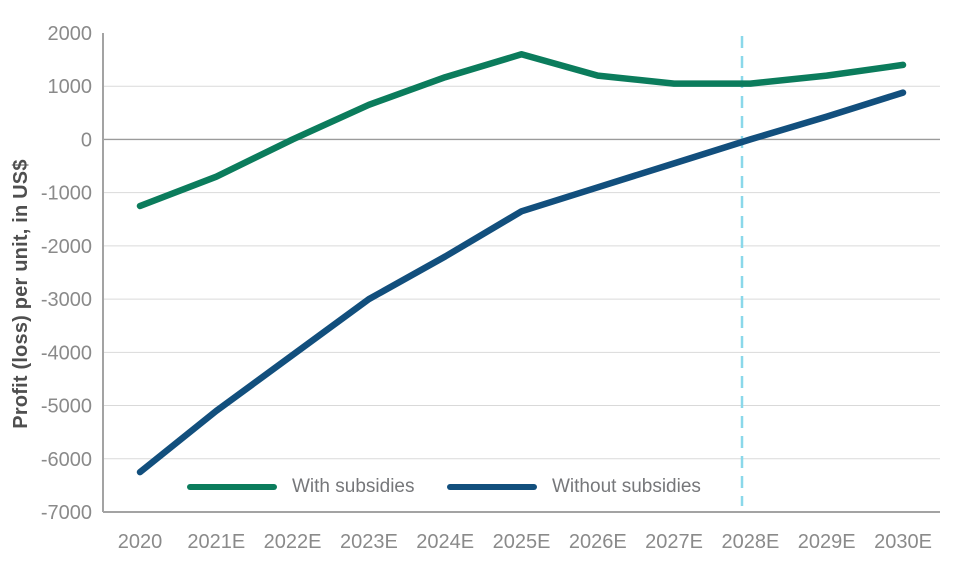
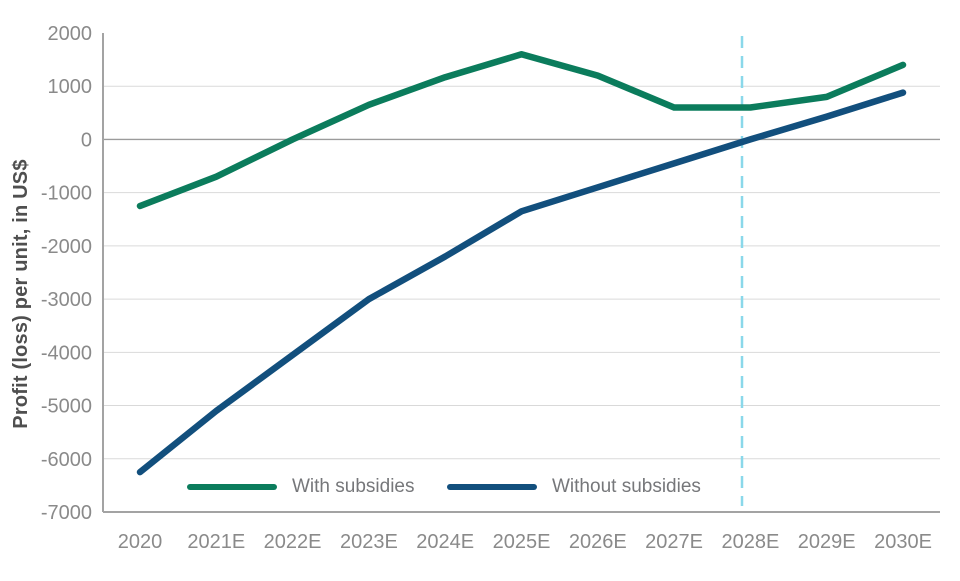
With subsidies/2027E: 1000 -> 600
With subsidies/2028E: 1000 -> 600
With subsidies/2029E: 1200 -> 800
